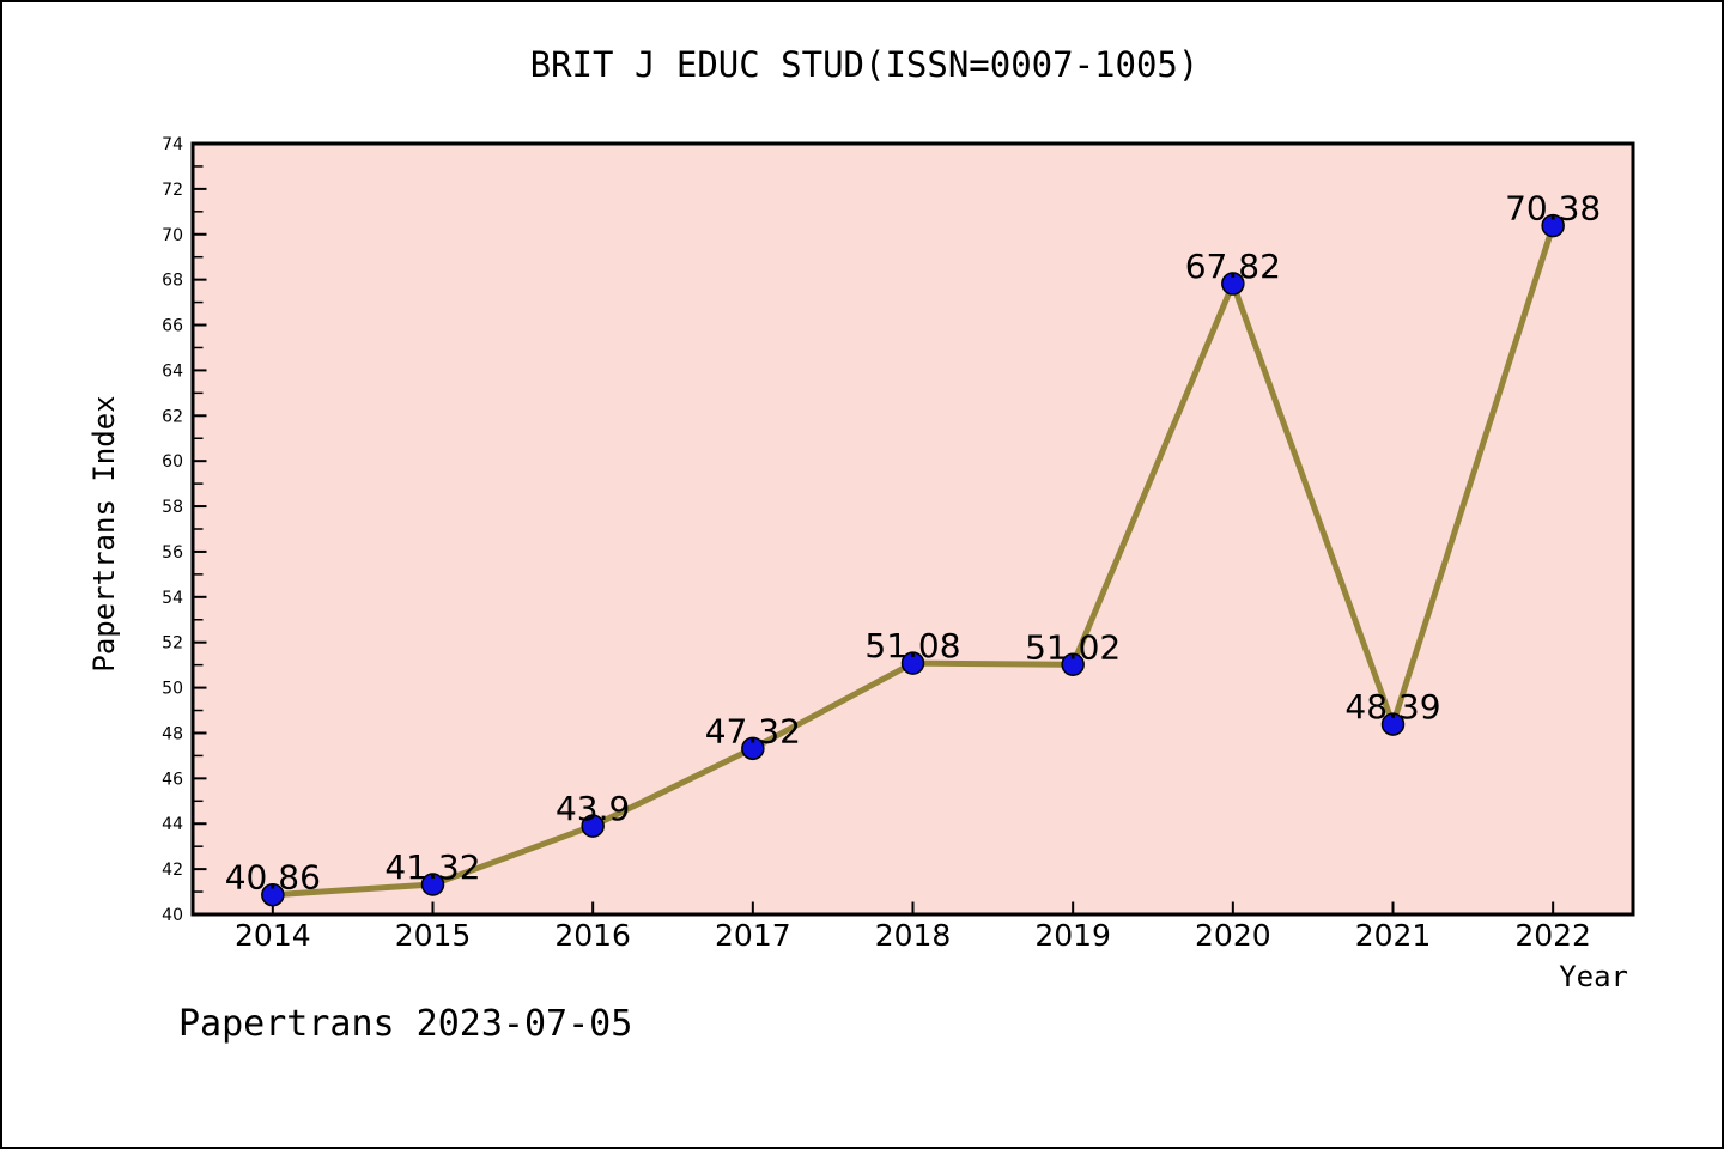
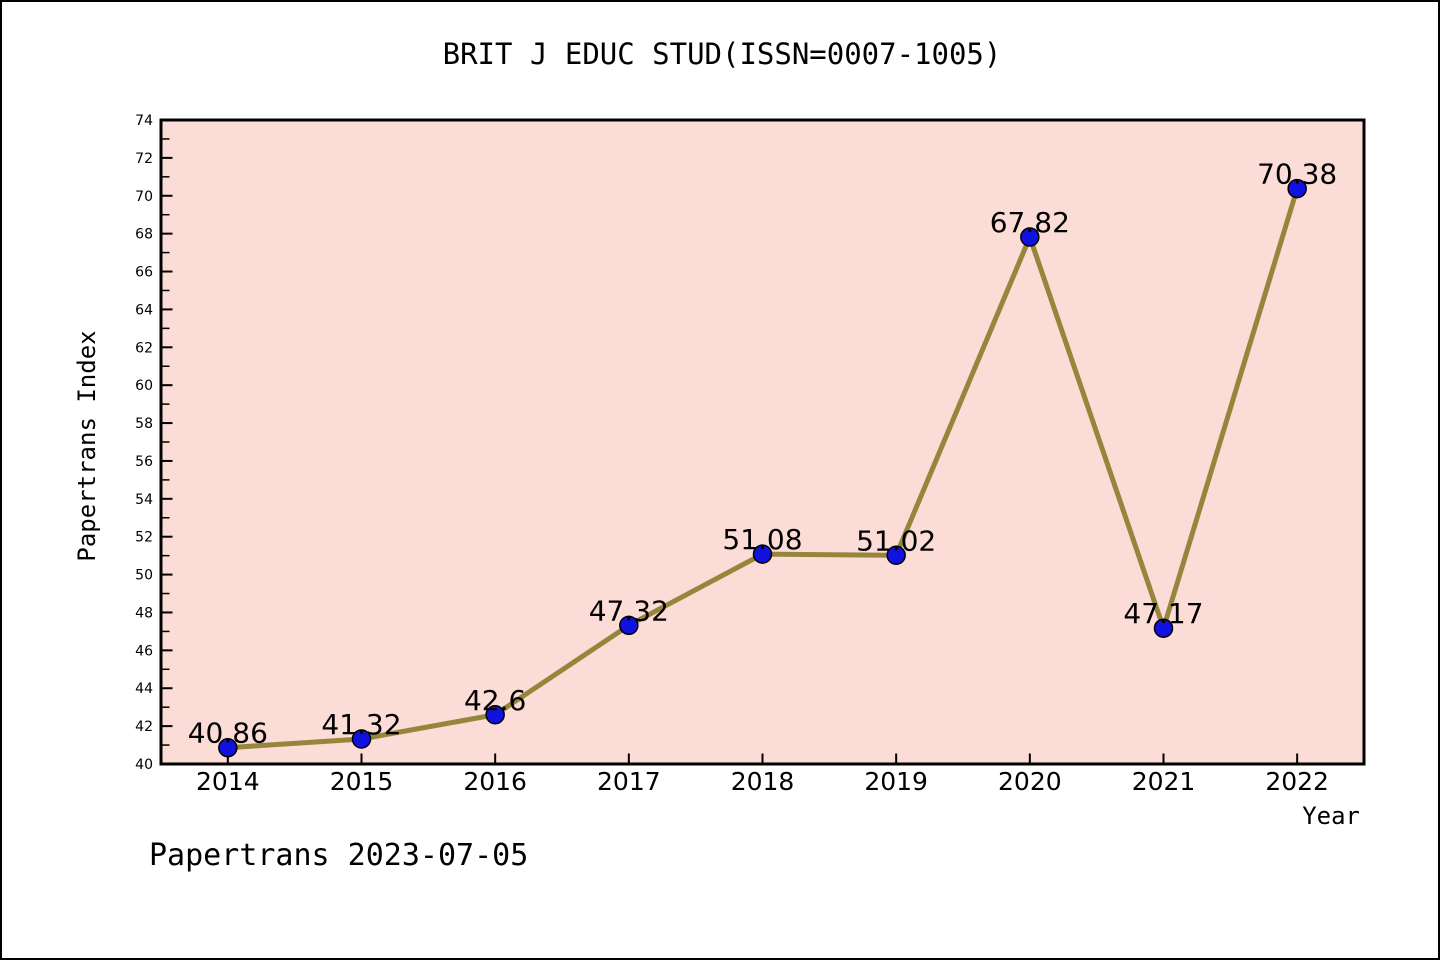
2016: 43.9 -> 42.6
2021: 48.39 -> 47.17
